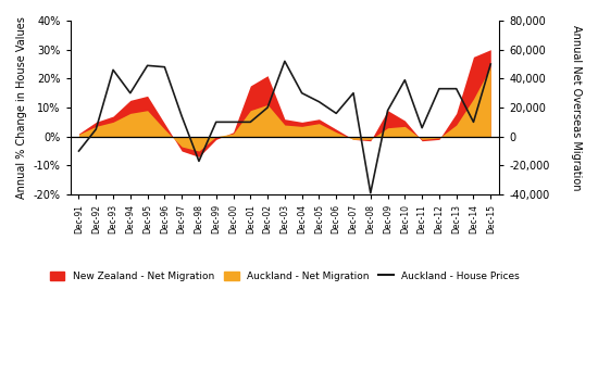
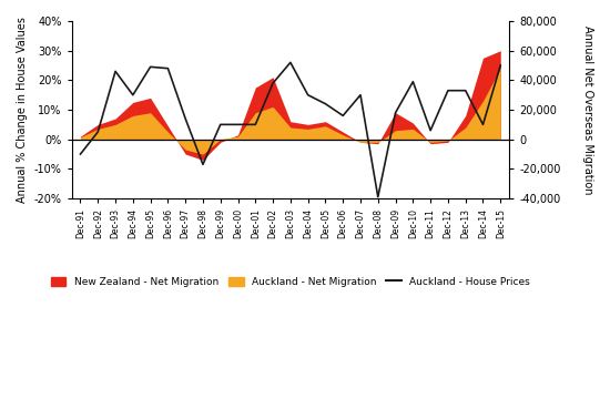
Auckland - House Prices/Dec-02: 10.0% -> 19.0%
